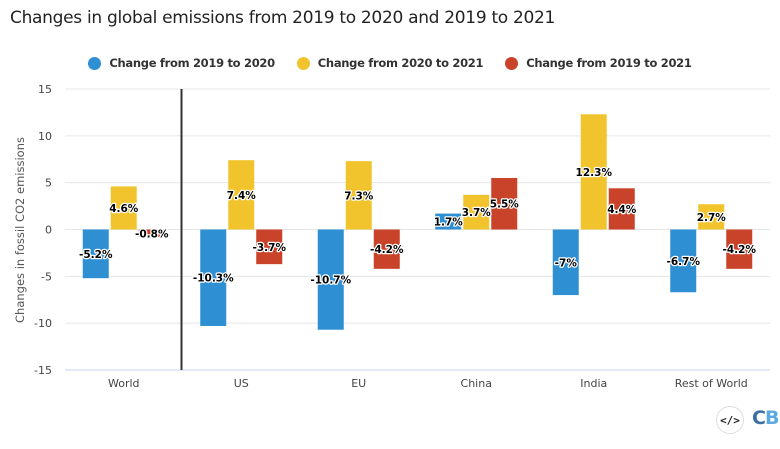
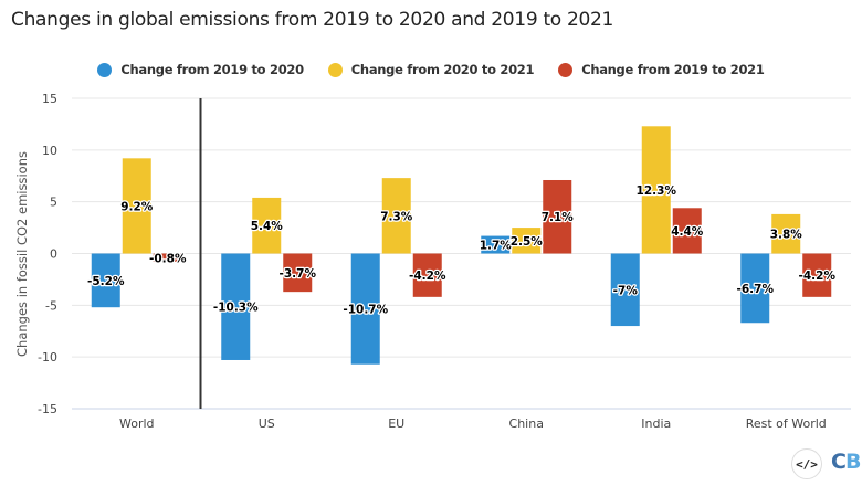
Change from 2020 to 2021/World: 4.6% -> 9.2%
Change from 2020 to 2021/US: 7.4% -> 5.4%
Change from 2020 to 2021/China: 3.7% -> 2.5%
Change from 2019 to 2021/China: 5.5% -> 7.1%
Change from 2020 to 2021/Rest of World: 2.7% -> 3.8%
